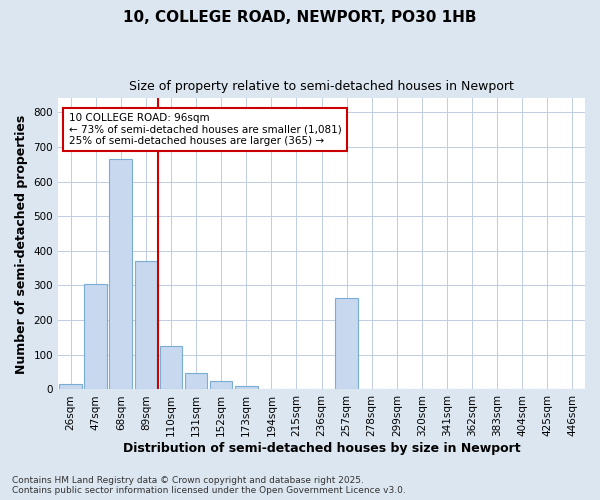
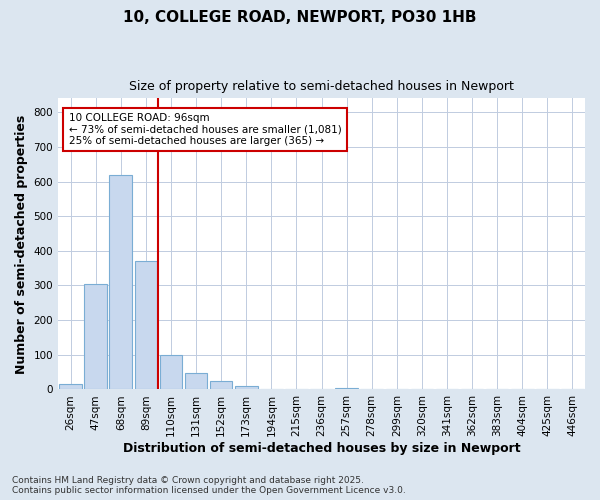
68sqm: 665 -> 620
110sqm: 125 -> 100
257sqm: 265 -> 3
